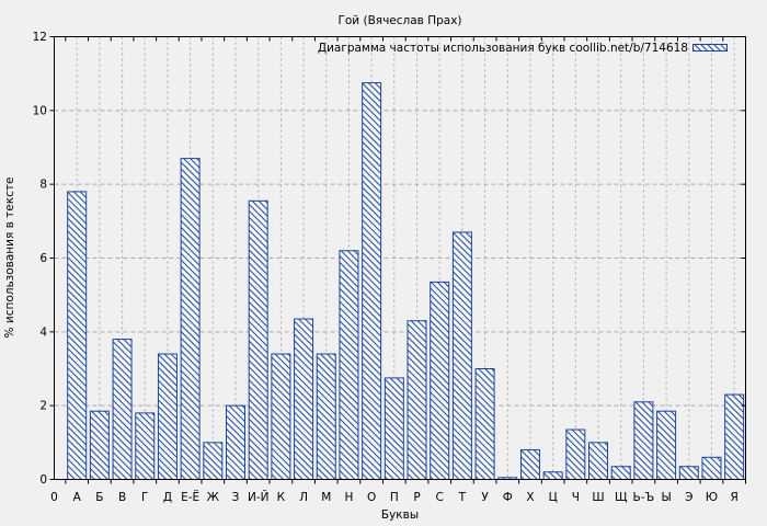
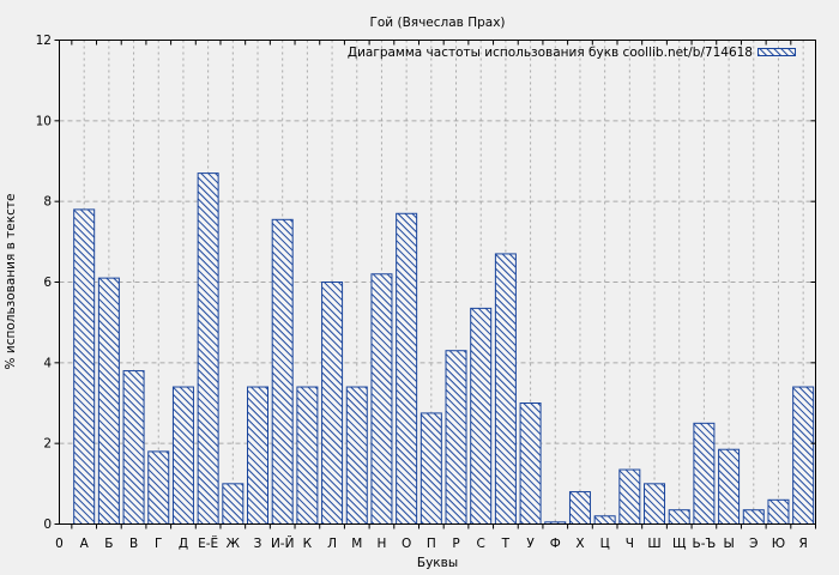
Б: 1.9 -> 6.1
З: 2.0 -> 3.4
Л: 4.3 -> 6.0
О: 10.8 -> 7.7
Ь-Ъ: 2.1 -> 2.5
Я: 2.3 -> 3.4
